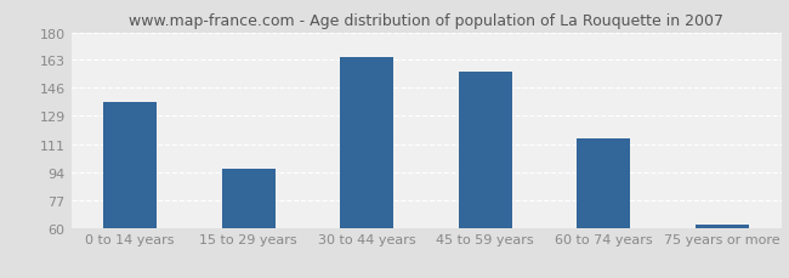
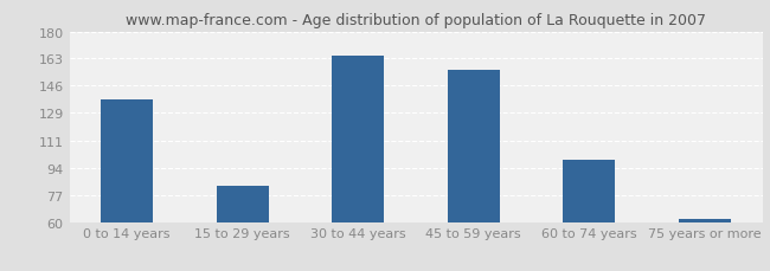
15 to 29 years: 96 -> 83
60 to 74 years: 115 -> 99
